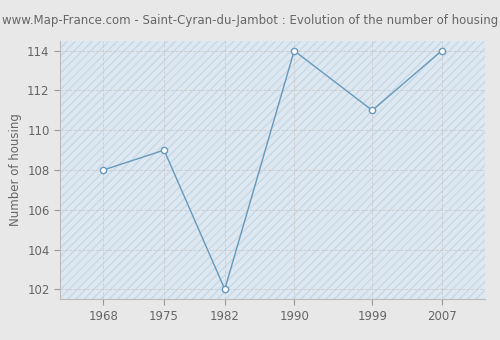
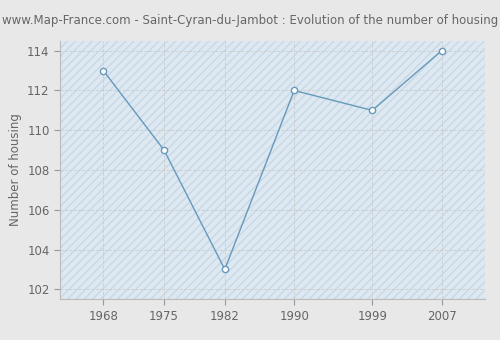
1968: 108 -> 113
1982: 102 -> 103
1990: 114 -> 112
